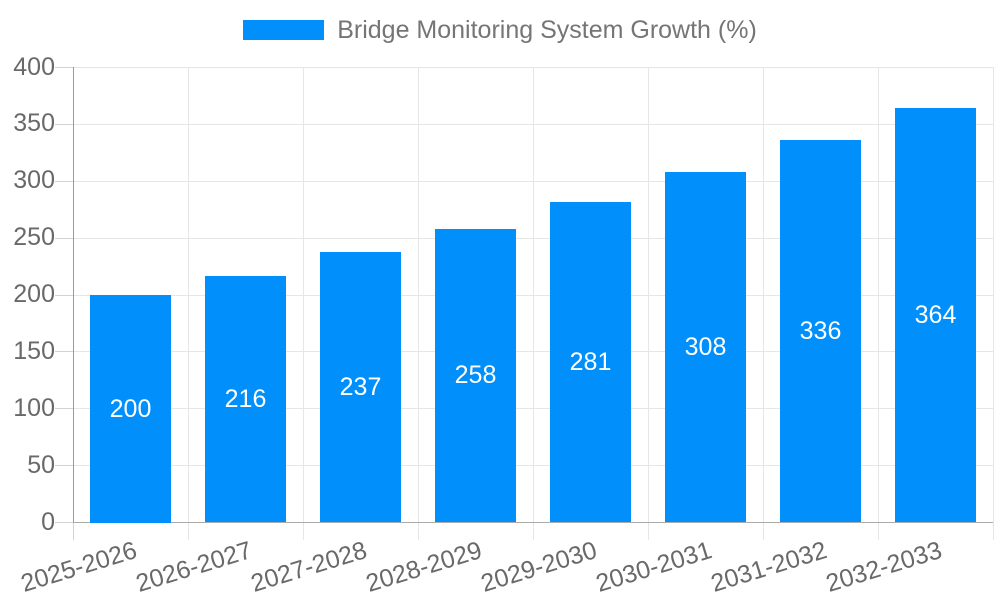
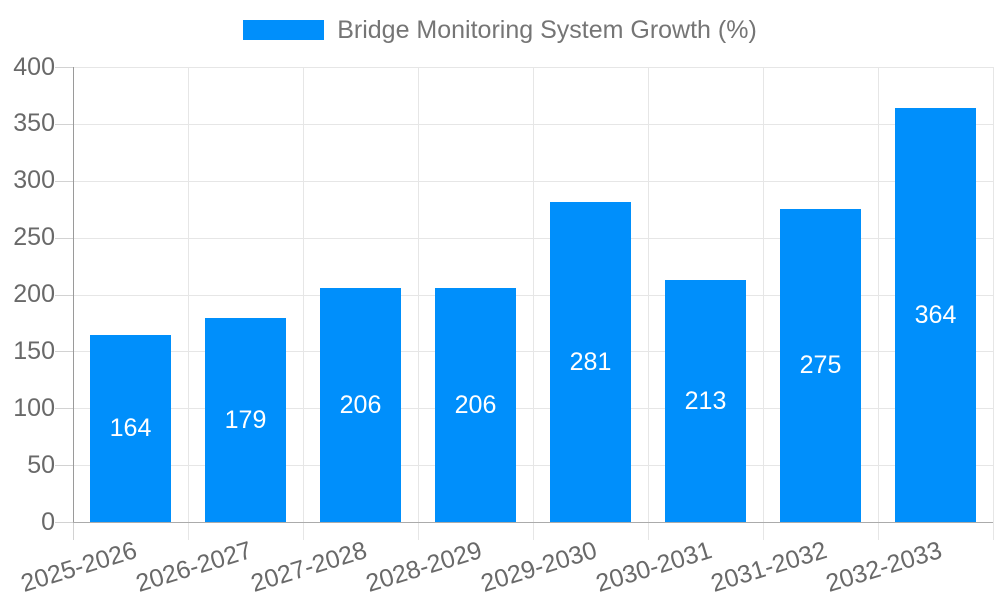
2025-2026: 200 -> 164
2026-2027: 216 -> 179
2027-2028: 237 -> 206
2028-2029: 258 -> 206
2030-2031: 308 -> 213
2031-2032: 336 -> 275
